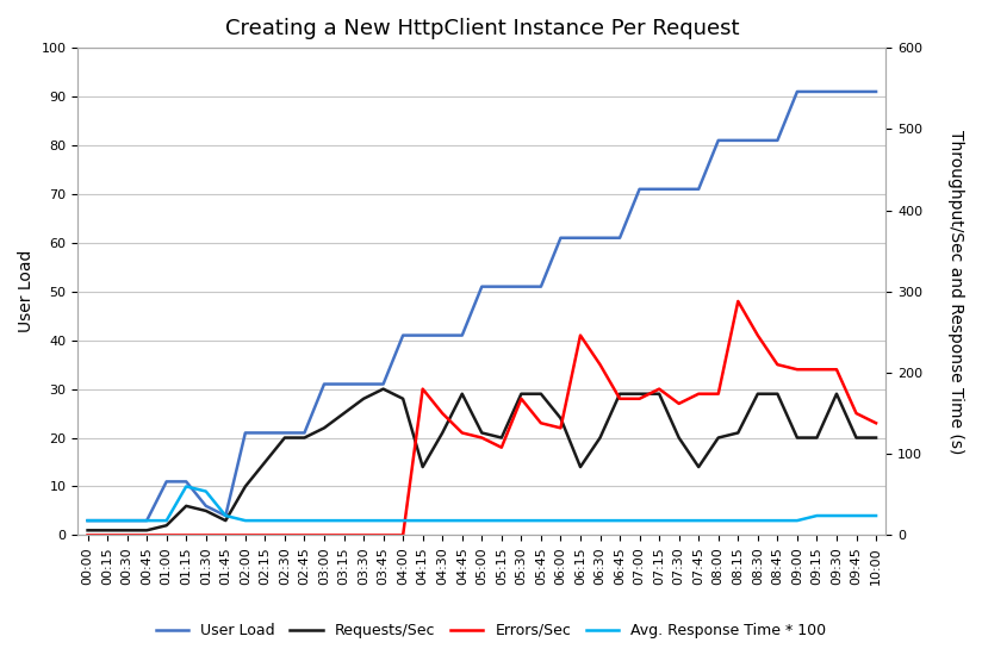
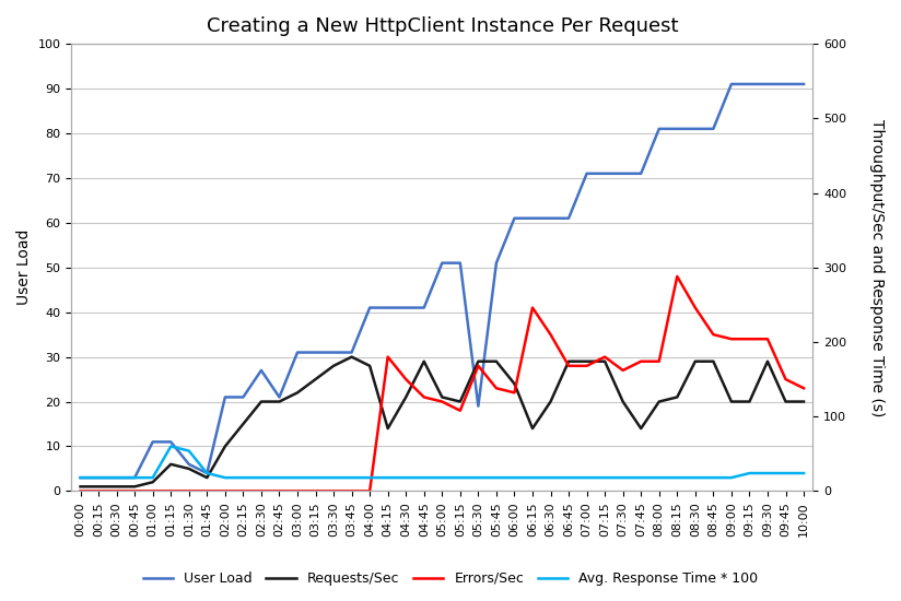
User Load/02:30: 21 -> 27
User Load/05:30: 51 -> 19
